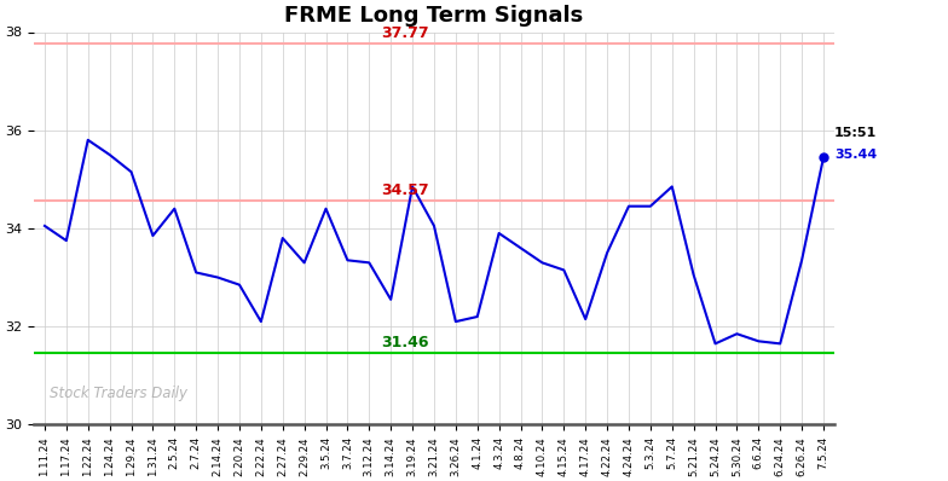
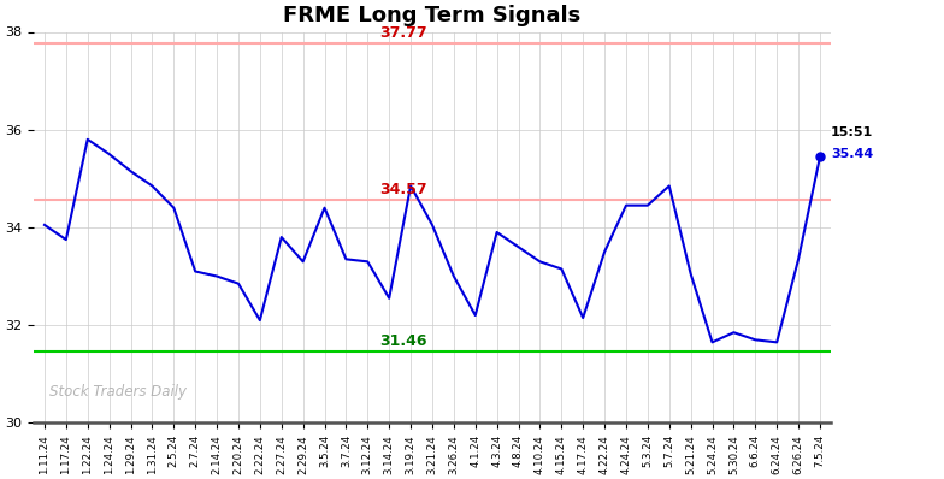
1.31.24: 33.85 -> 34.85
3.26.24: 32.10 -> 33.00
